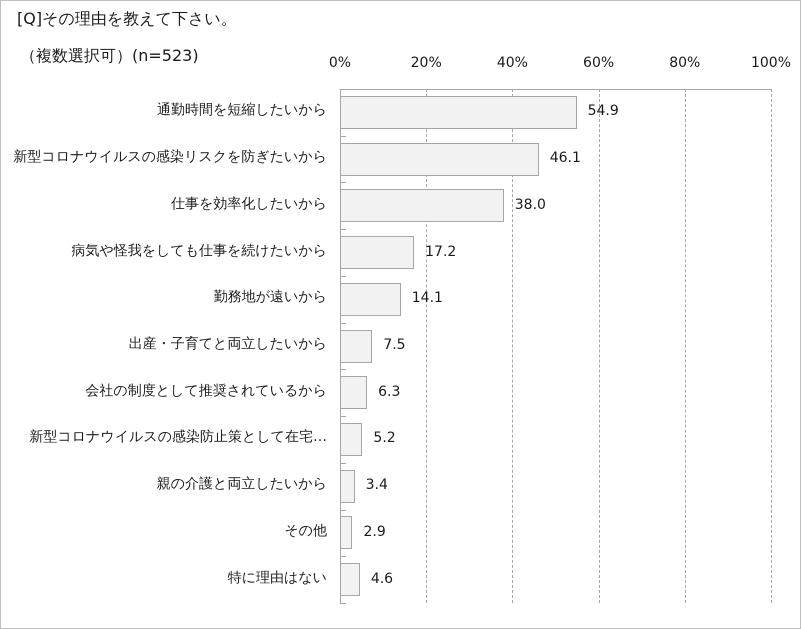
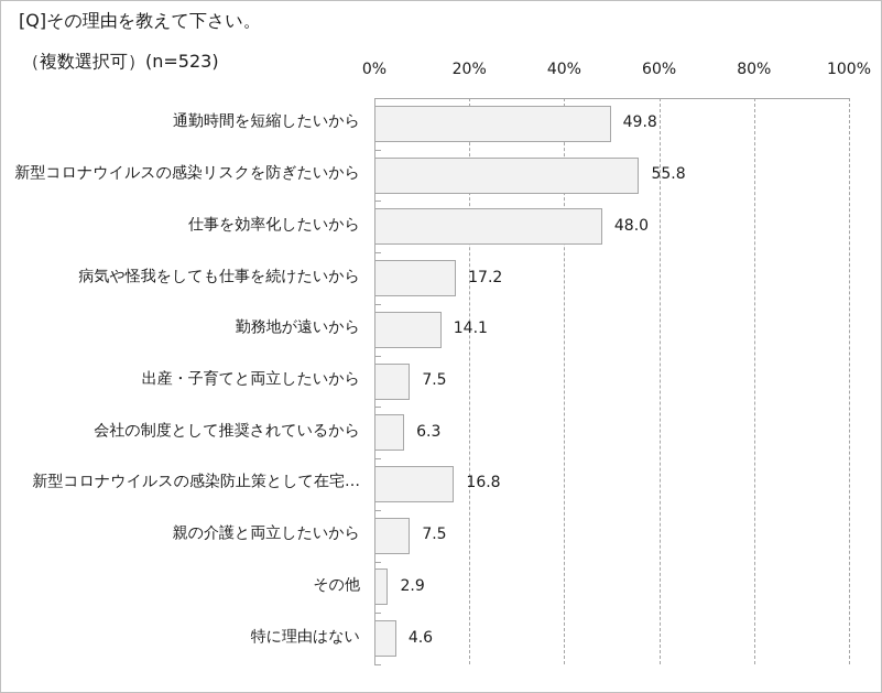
通勤時間を短縮したいから: 54.9 -> 49.8
新型コロナウイルスの感染リスクを防ぎたいから: 46.1 -> 55.8
仕事を効率化したいから: 38.0 -> 48.0
新型コロナウイルスの感染防止策として在宅…: 5.2 -> 16.8
親の介護と両立したいから: 3.4 -> 7.5
